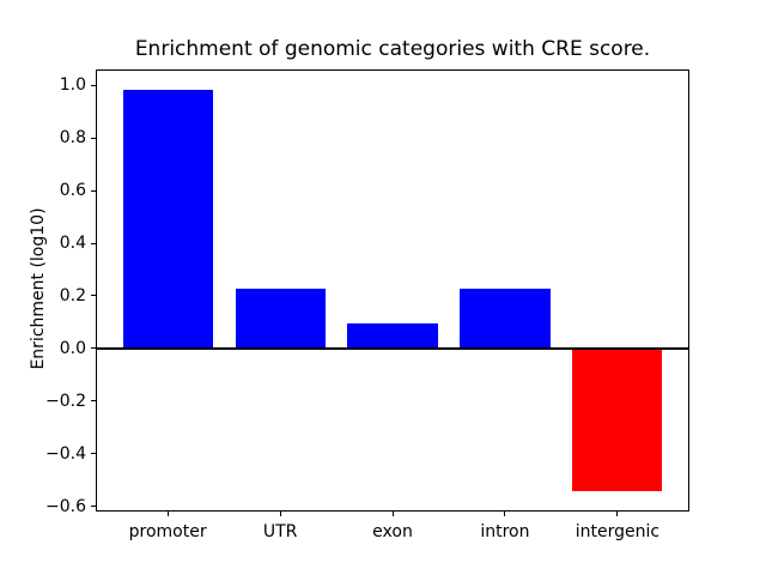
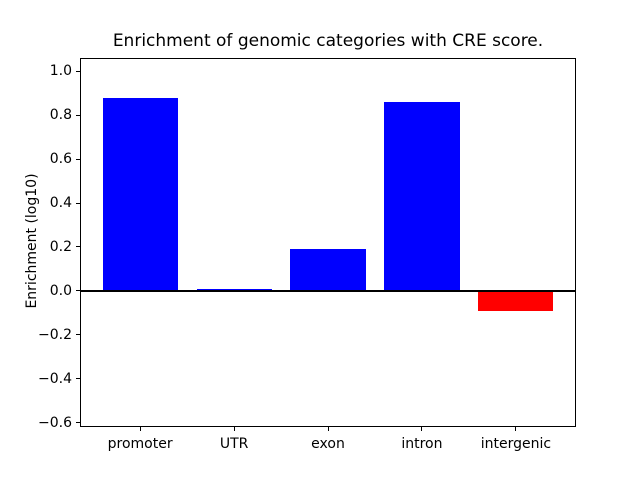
promoter: 0.98 -> 0.88
UTR: 0.23 -> 0.01
exon: 0.10 -> 0.19
intron: 0.23 -> 0.86
intergenic: -0.55 -> -0.09
